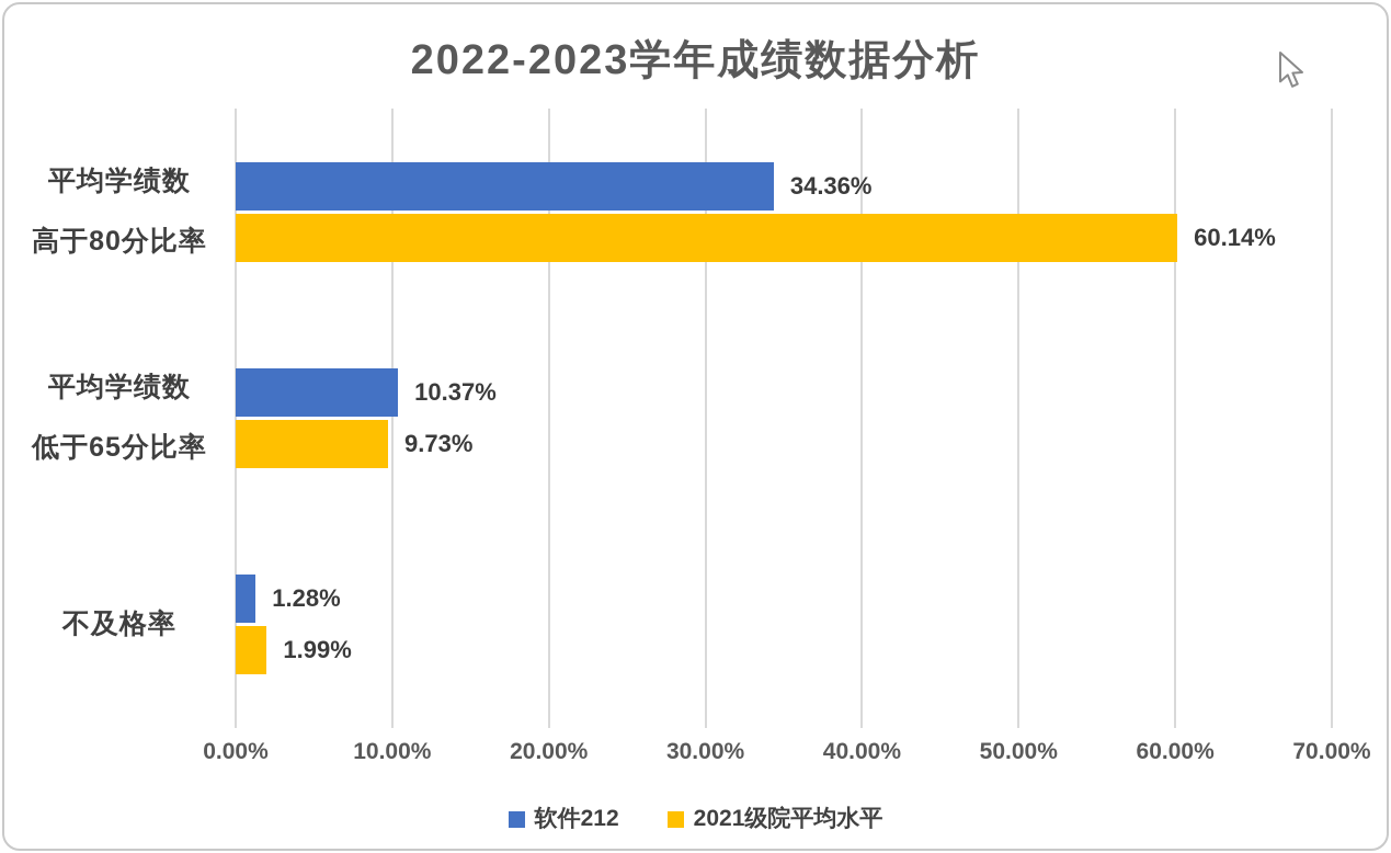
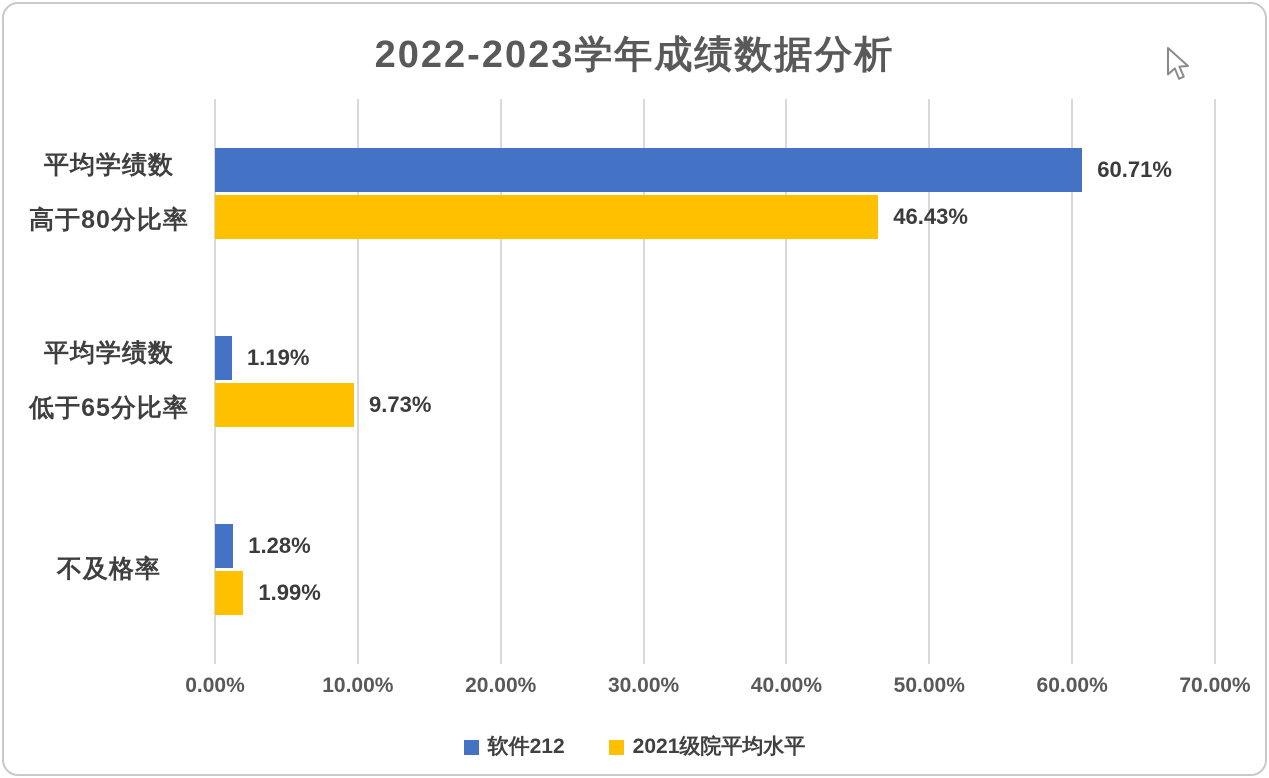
软件212/平均学绩数 高于80分比率: 34.36% -> 60.71%
2021级院平均水平/平均学绩数 高于80分比率: 60.14% -> 46.43%
软件212/平均学绩数 低于65分比率: 10.37% -> 1.19%
